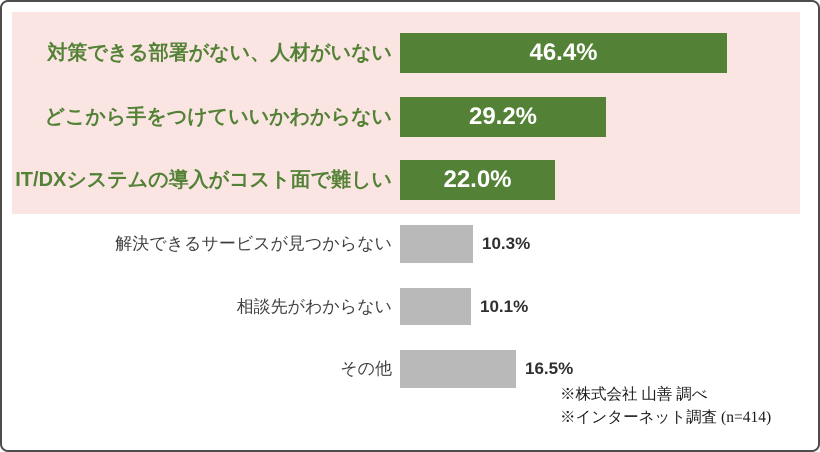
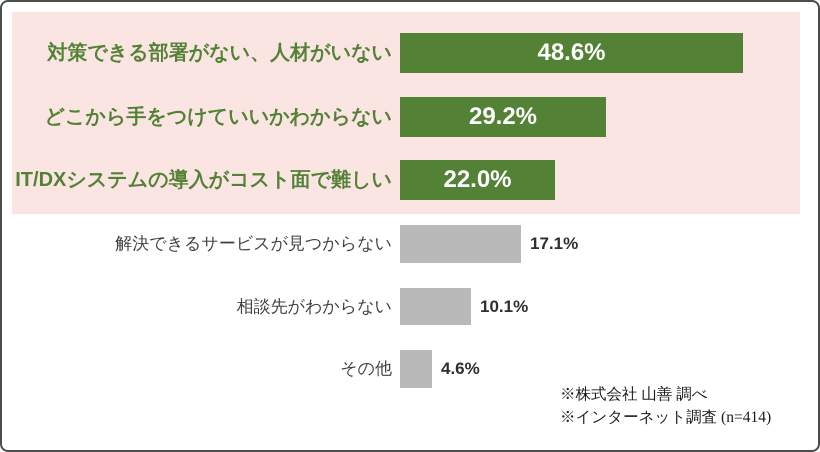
対策できる部署がない、人材がいない: 46.4% -> 48.6%
解決できるサービスが見つからない: 10.3% -> 17.1%
その他: 16.5% -> 4.6%
